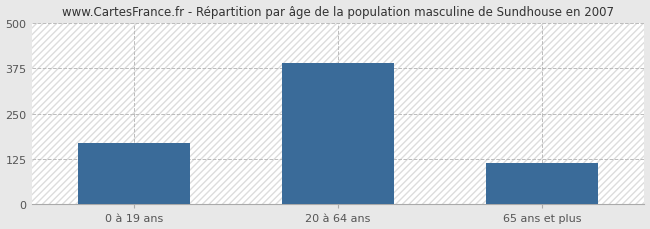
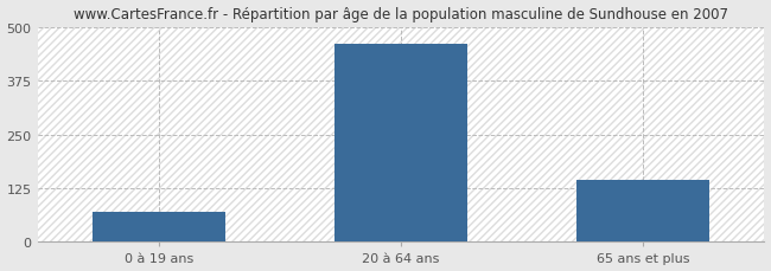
0 à 19 ans: 168 -> 70
20 à 64 ans: 390 -> 460
65 ans et plus: 113 -> 145
